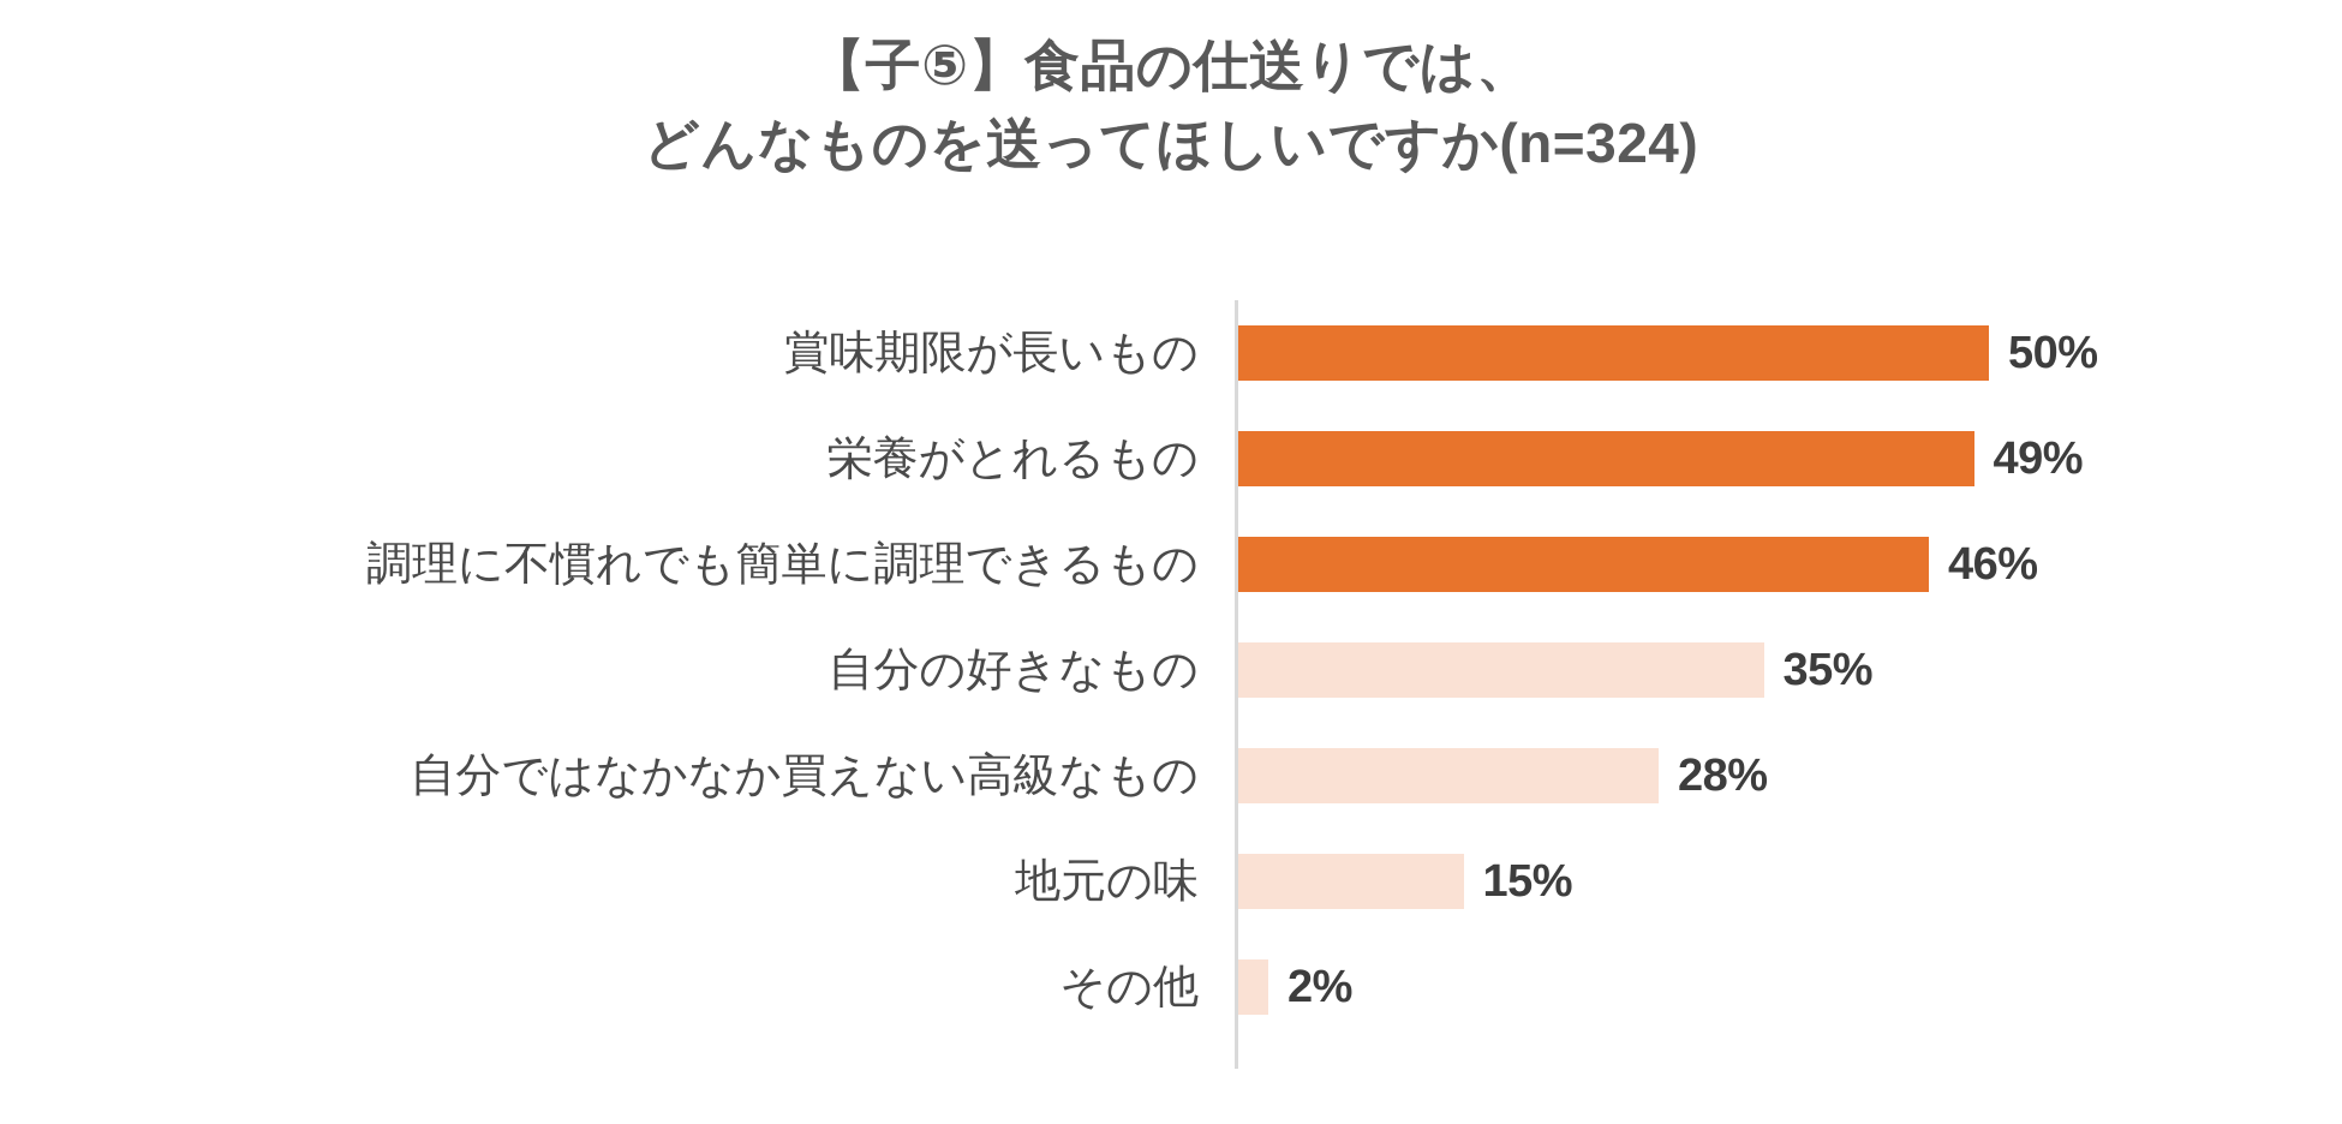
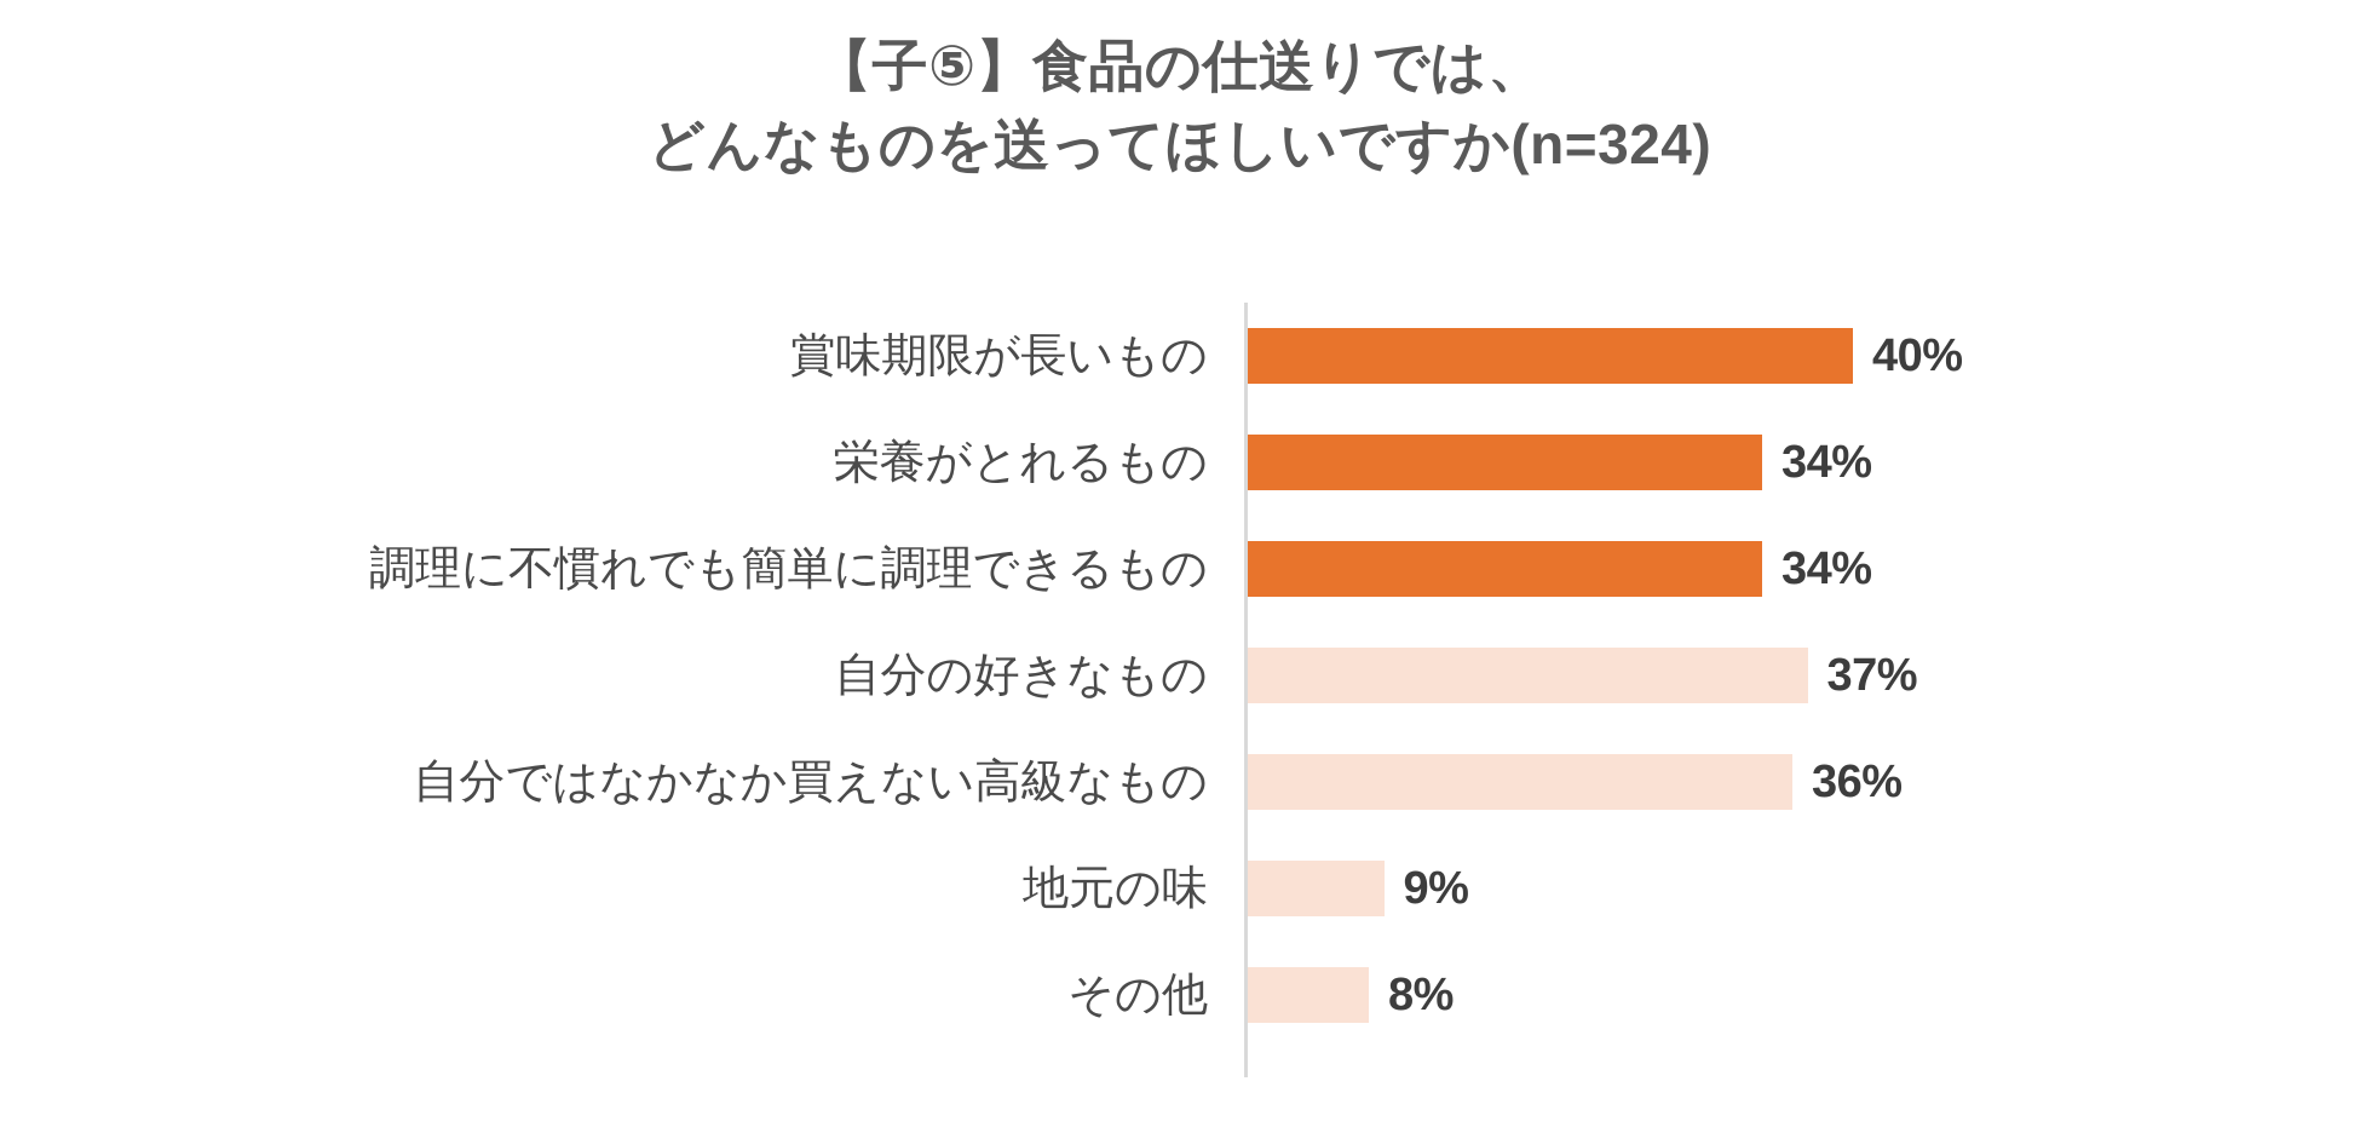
賞味期限が長いもの: 50% -> 40%
栄養がとれるもの: 49% -> 34%
調理に不慣れでも簡単に調理できるもの: 46% -> 34%
自分の好きなもの: 35% -> 37%
自分ではなかなか買えない高級なもの: 28% -> 36%
地元の味: 15% -> 9%
その他: 2% -> 8%
